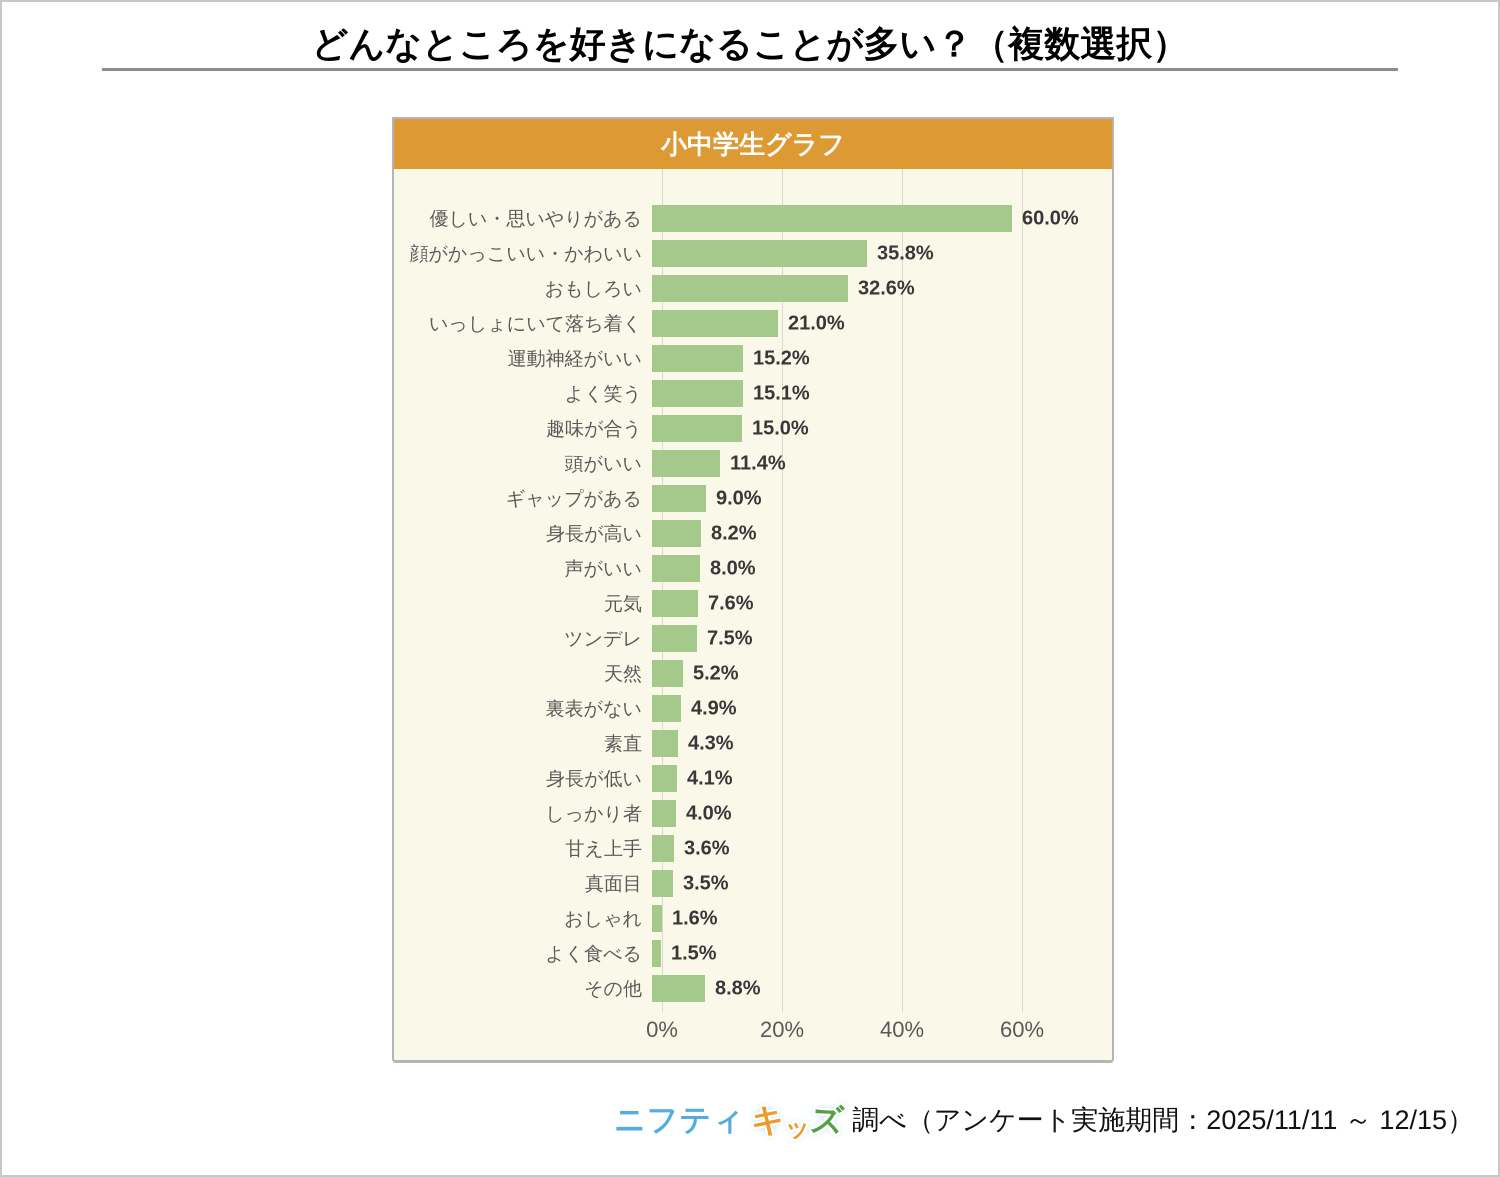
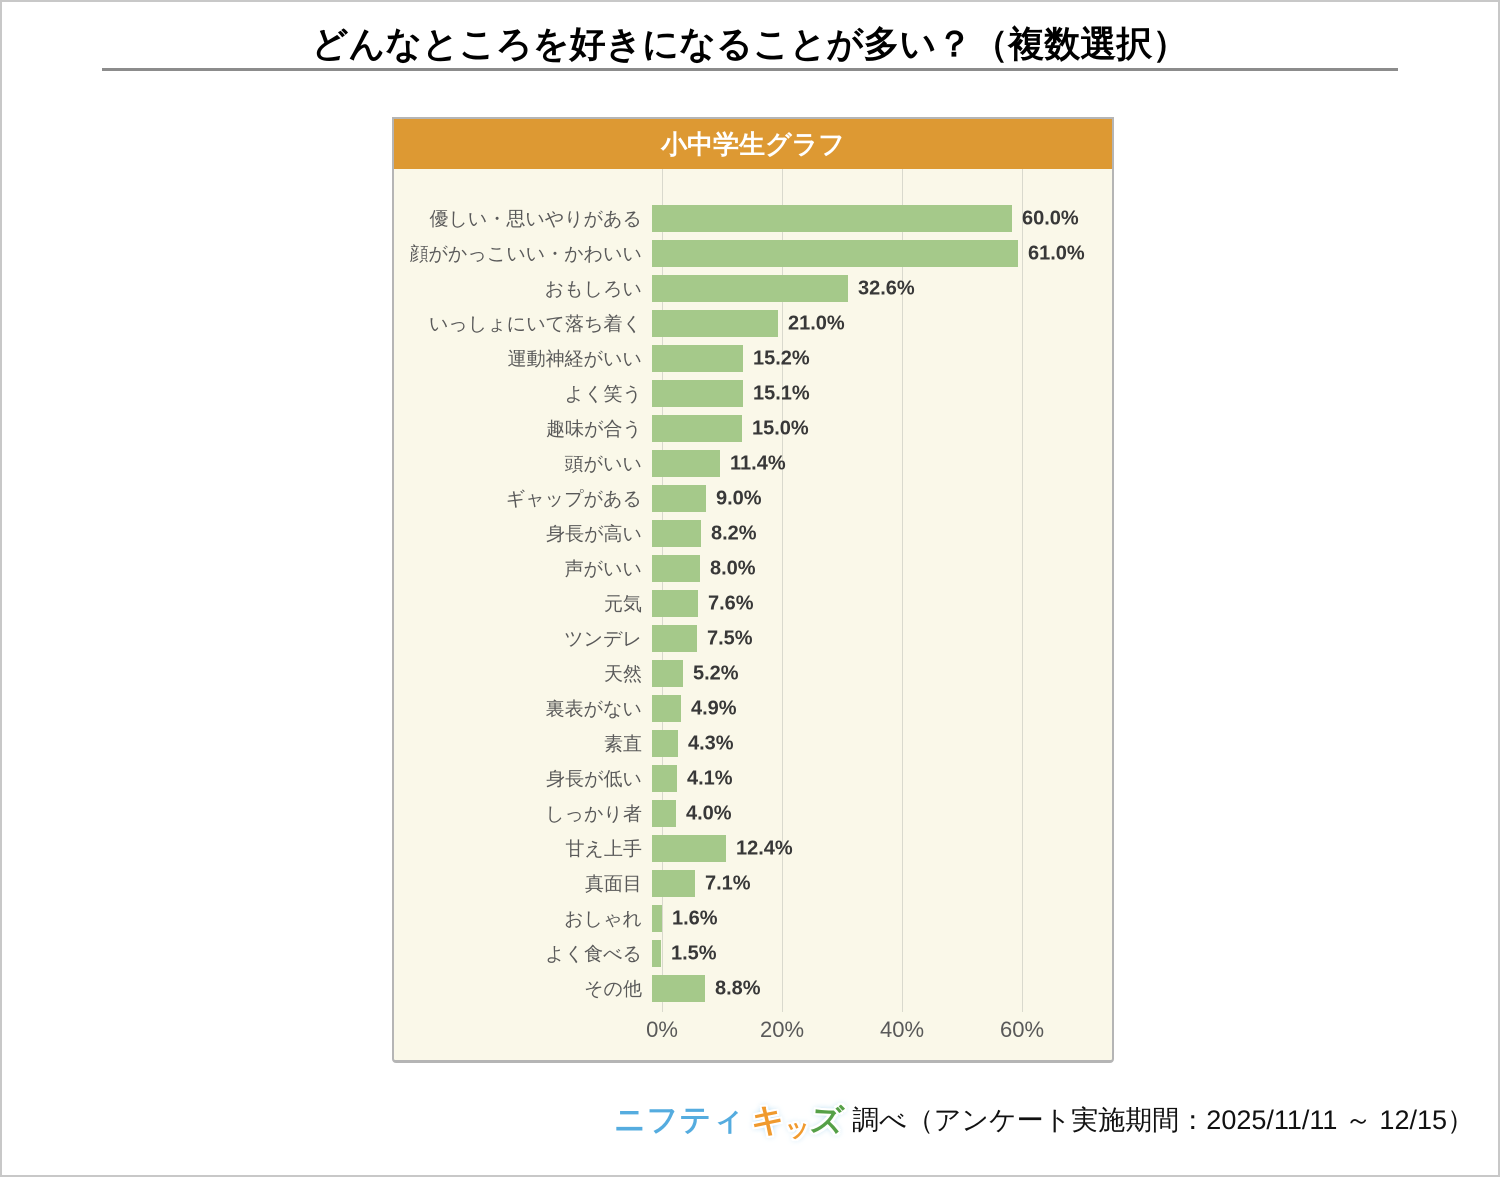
顔がかっこいい・かわいい: 35.8% -> 61.0%
甘え上手: 3.6% -> 12.4%
真面目: 3.5% -> 7.1%
